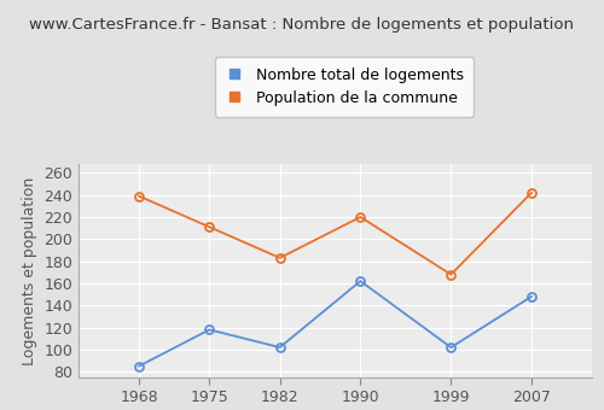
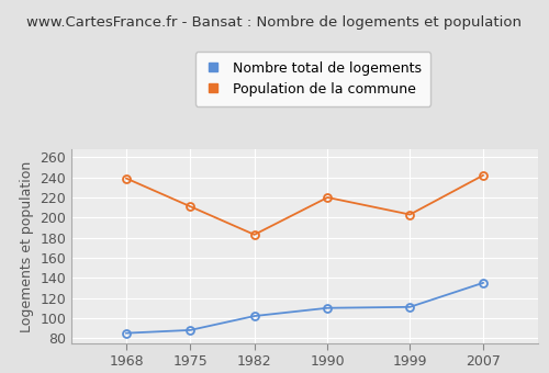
Nombre total de logements/1975: 118 -> 88
Nombre total de logements/1990: 162 -> 110
Nombre total de logements/1999: 102 -> 111
Population de la commune/1999: 168 -> 203
Nombre total de logements/2007: 148 -> 135
